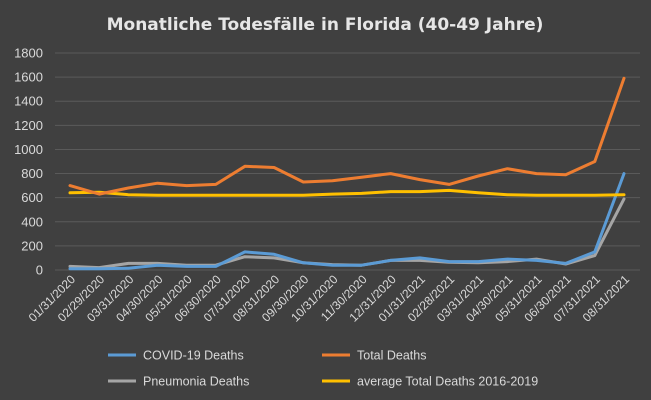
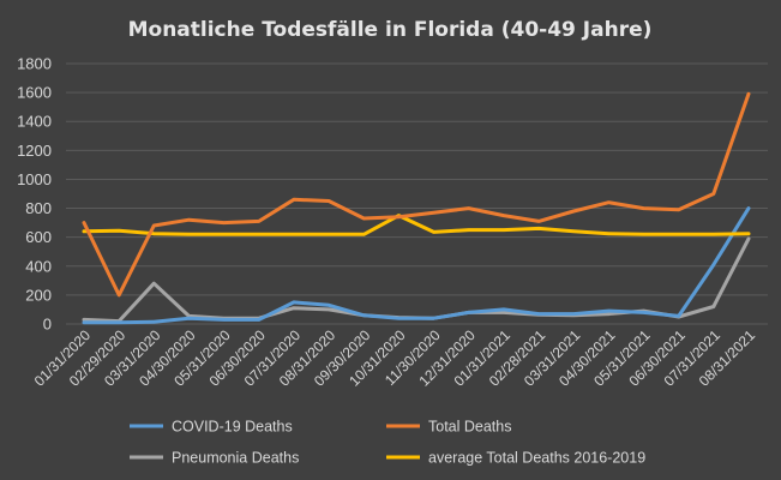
Total Deaths/02/29/2020: 630 -> 200
Pneumonia Deaths/03/31/2020: 60 -> 280
average Total Deaths 2016-2019/10/31/2020: 630 -> 750
COVID-19 Deaths/07/31/2021: 150 -> 410
